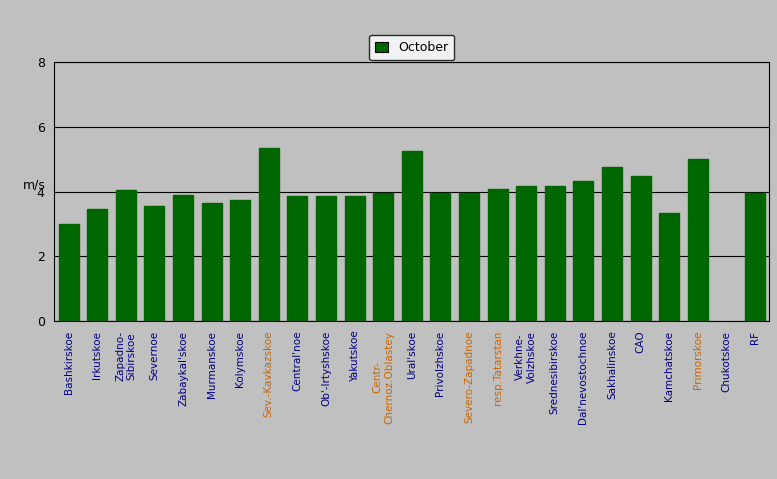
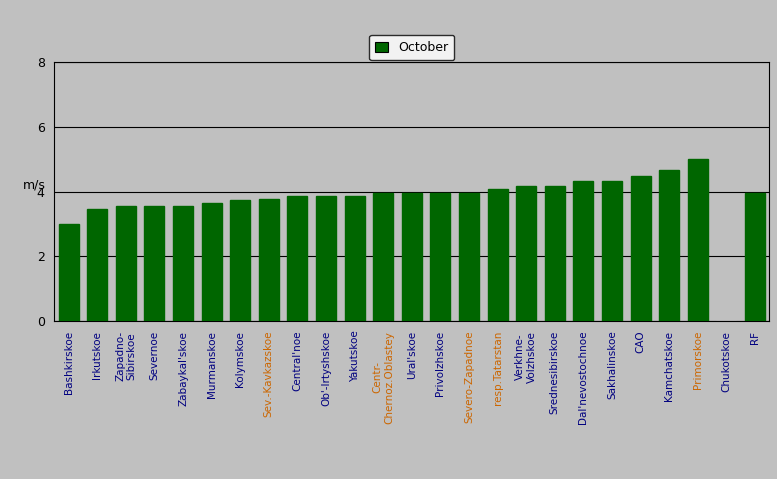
Zapadno- Sibirskoe: 4.05 -> 3.55
Zabaykal'skoe: 3.90 -> 3.55
Sev.-Kavkazskoe: 5.35 -> 3.78
Ural'skoe: 5.25 -> 3.95
Sakhalinskoe: 4.75 -> 4.32
Kamchatskoe: 3.35 -> 4.68
